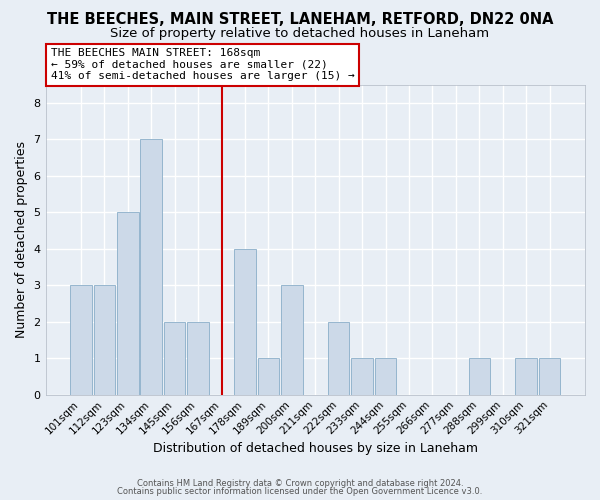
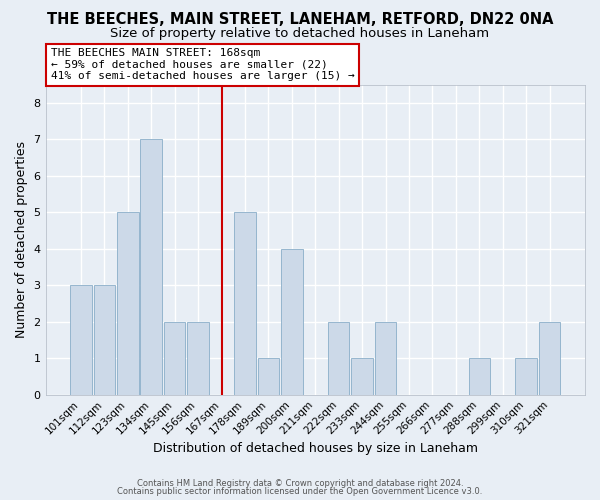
178sqm: 4 -> 5
200sqm: 3 -> 4
244sqm: 1 -> 2
321sqm: 1 -> 2
